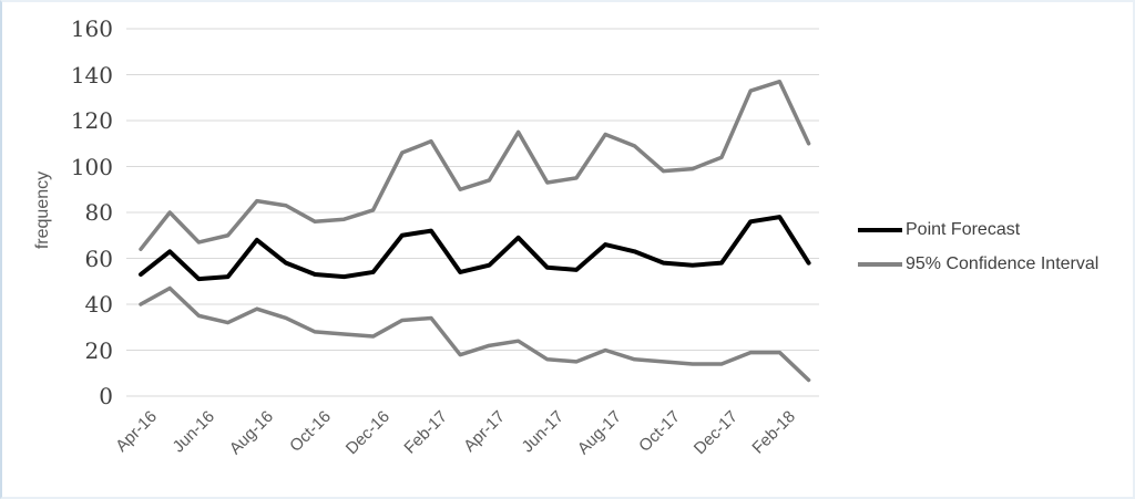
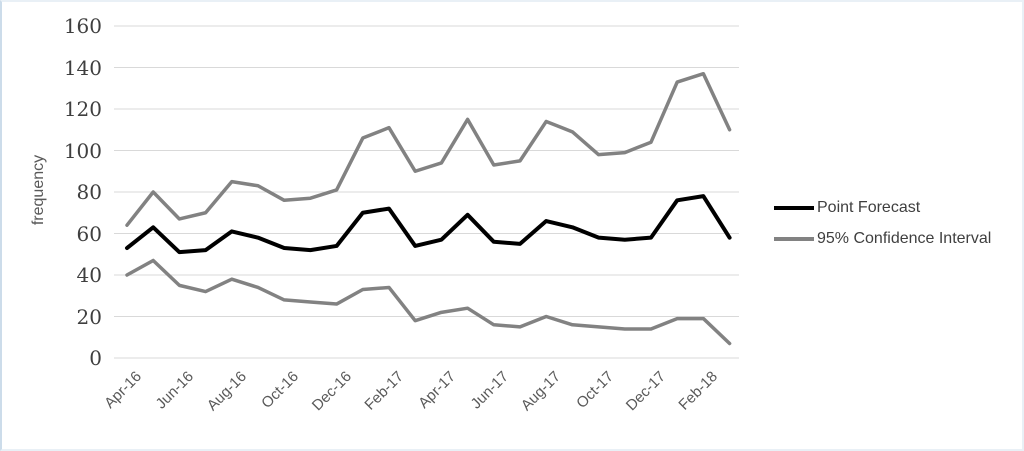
Point Forecast/Aug-16: 68 -> 61
